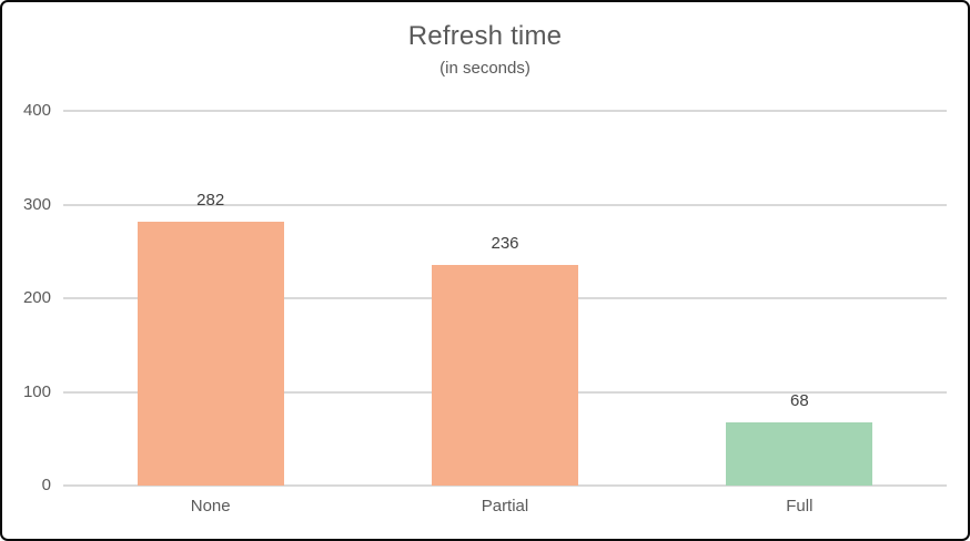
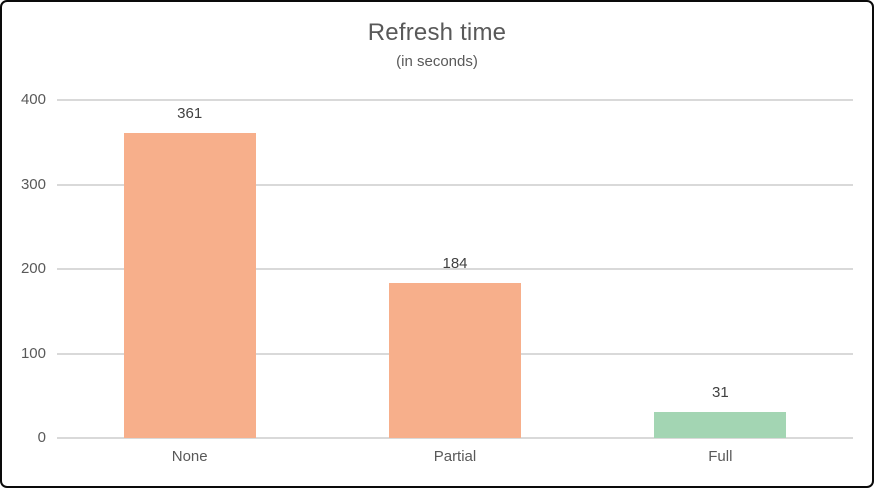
None: 282 -> 361
Partial: 236 -> 184
Full: 68 -> 31
